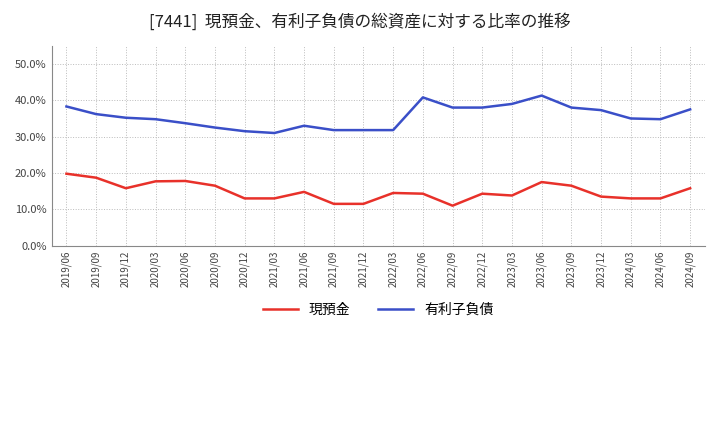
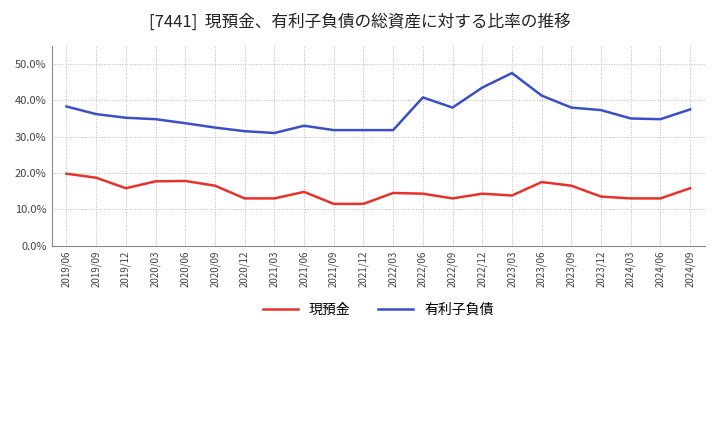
現預金/2022/09: 11.0% -> 13.0%
有利子負債/2022/12: 38.0% -> 43.5%
有利子負債/2023/03: 39.0% -> 47.5%
